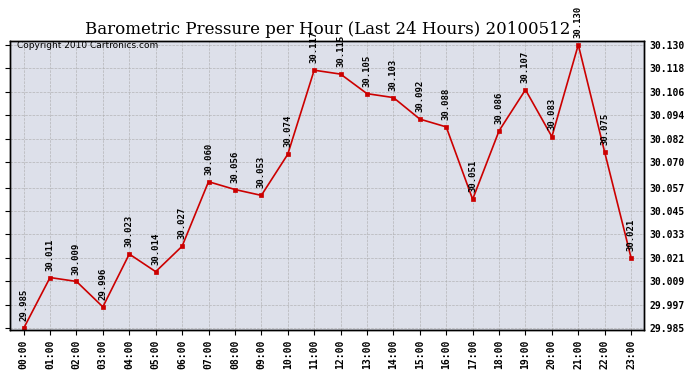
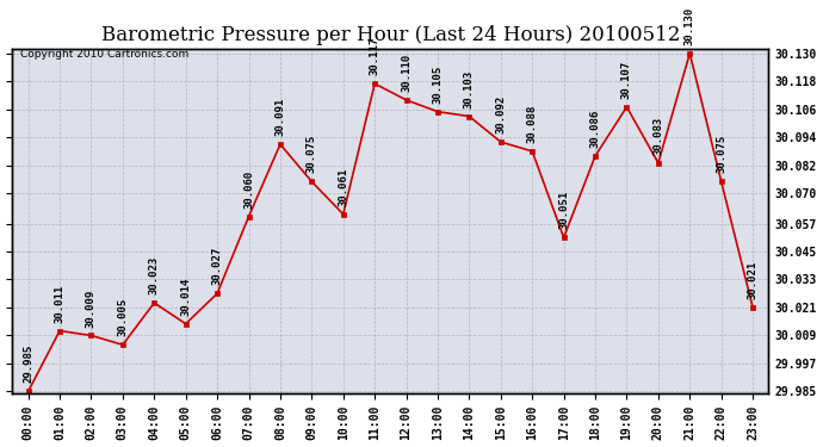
03:00: 29.996 -> 30.005
08:00: 30.056 -> 30.091
09:00: 30.053 -> 30.075
10:00: 30.074 -> 30.061
12:00: 30.115 -> 30.110
